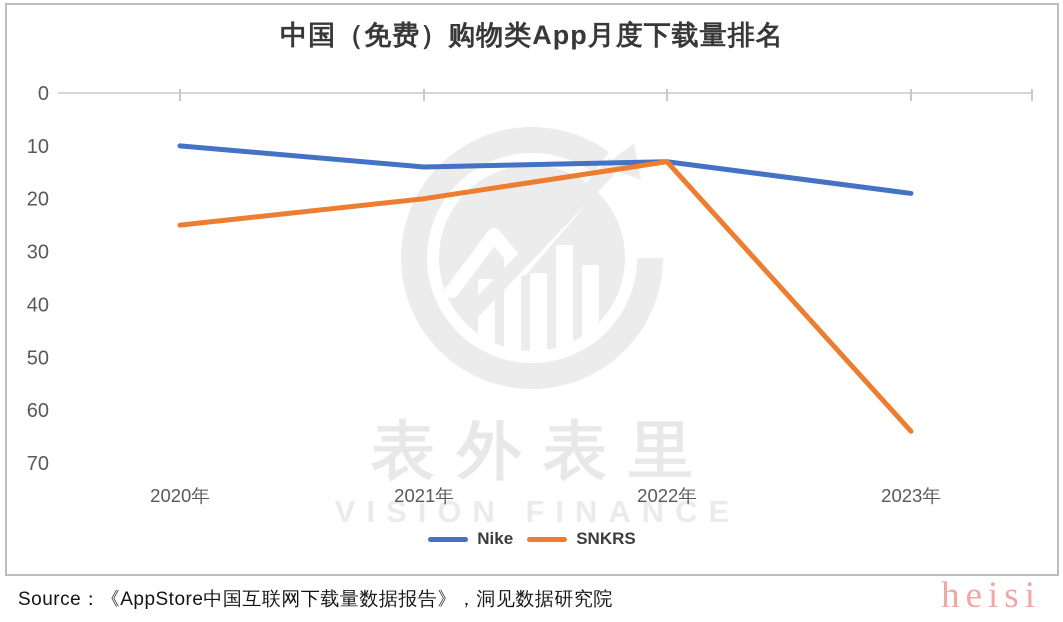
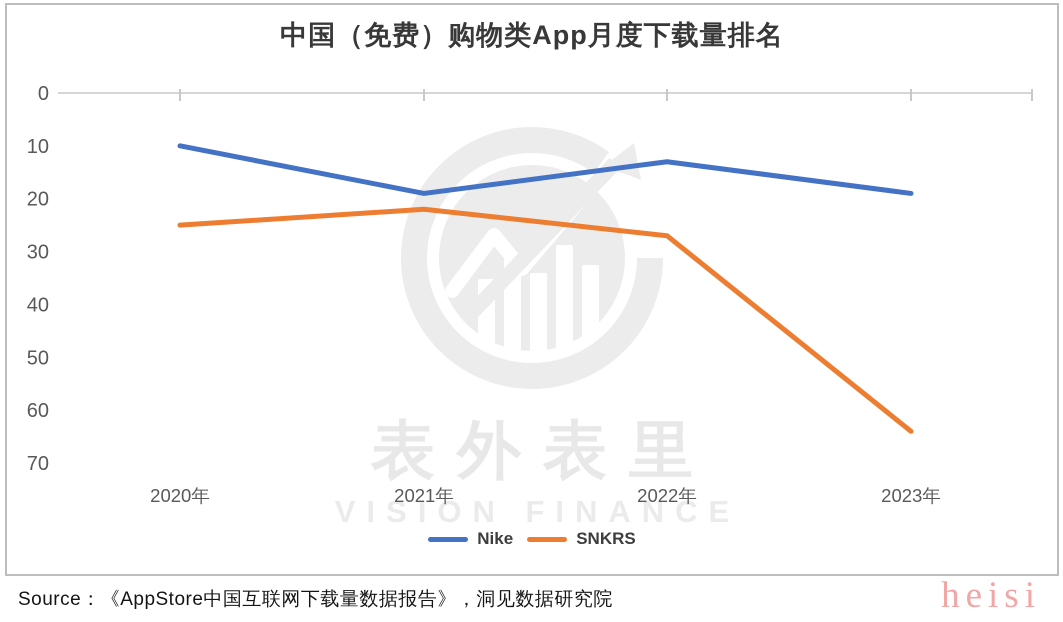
Nike/2021年: 14 -> 19
SNKRS/2021年: 20 -> 22
SNKRS/2022年: 13 -> 27
